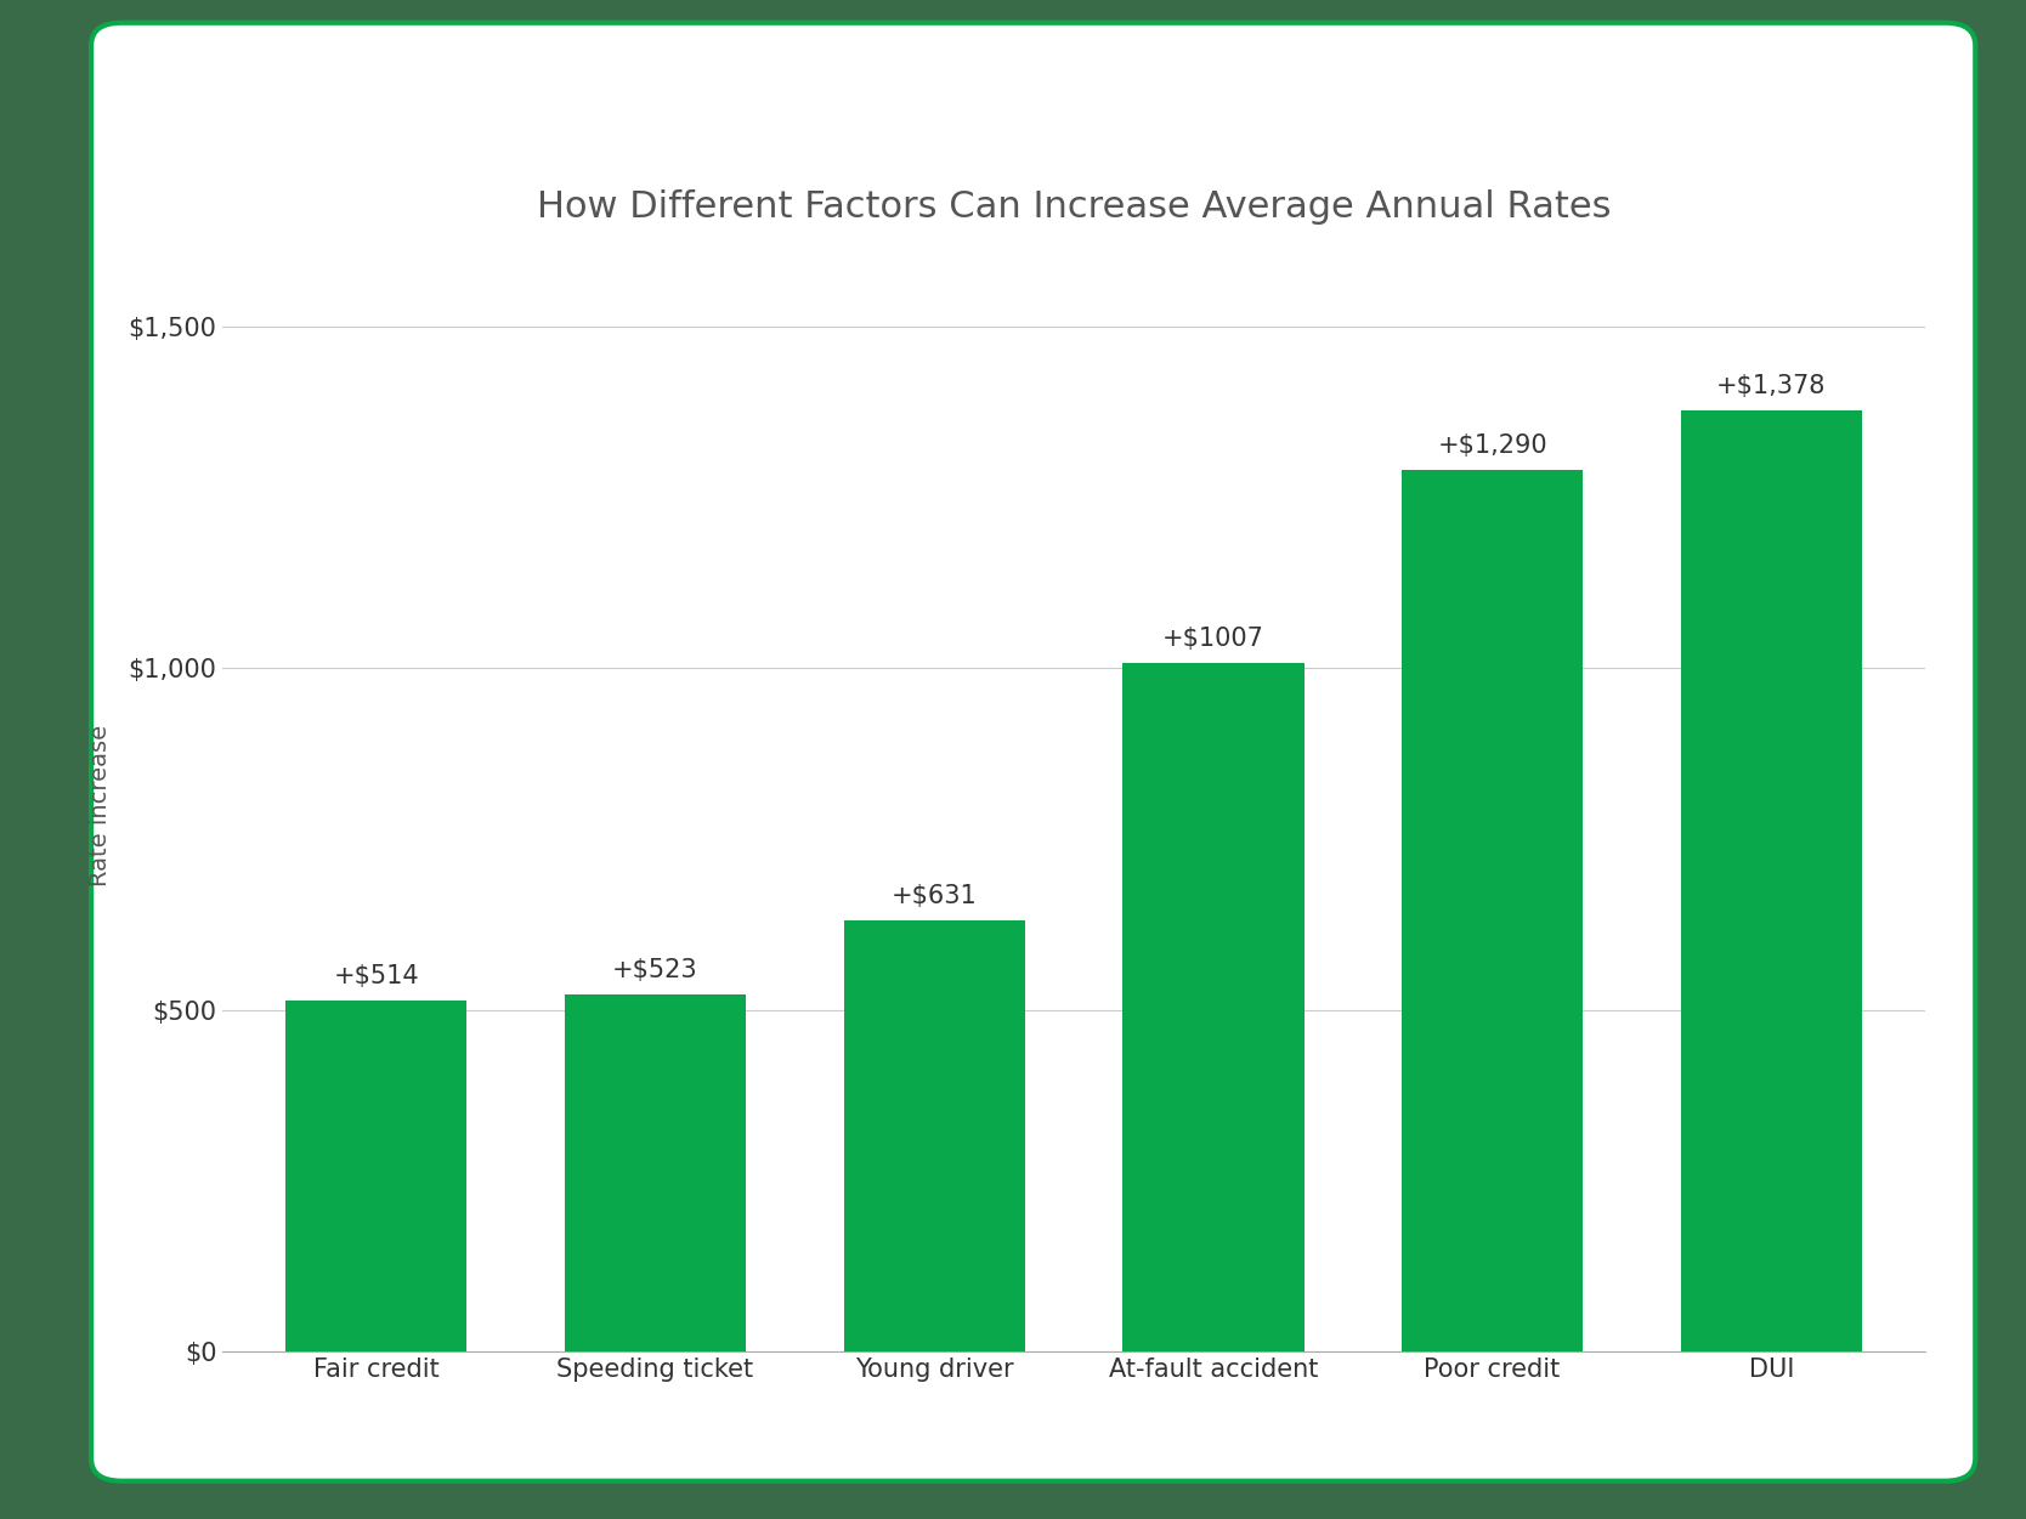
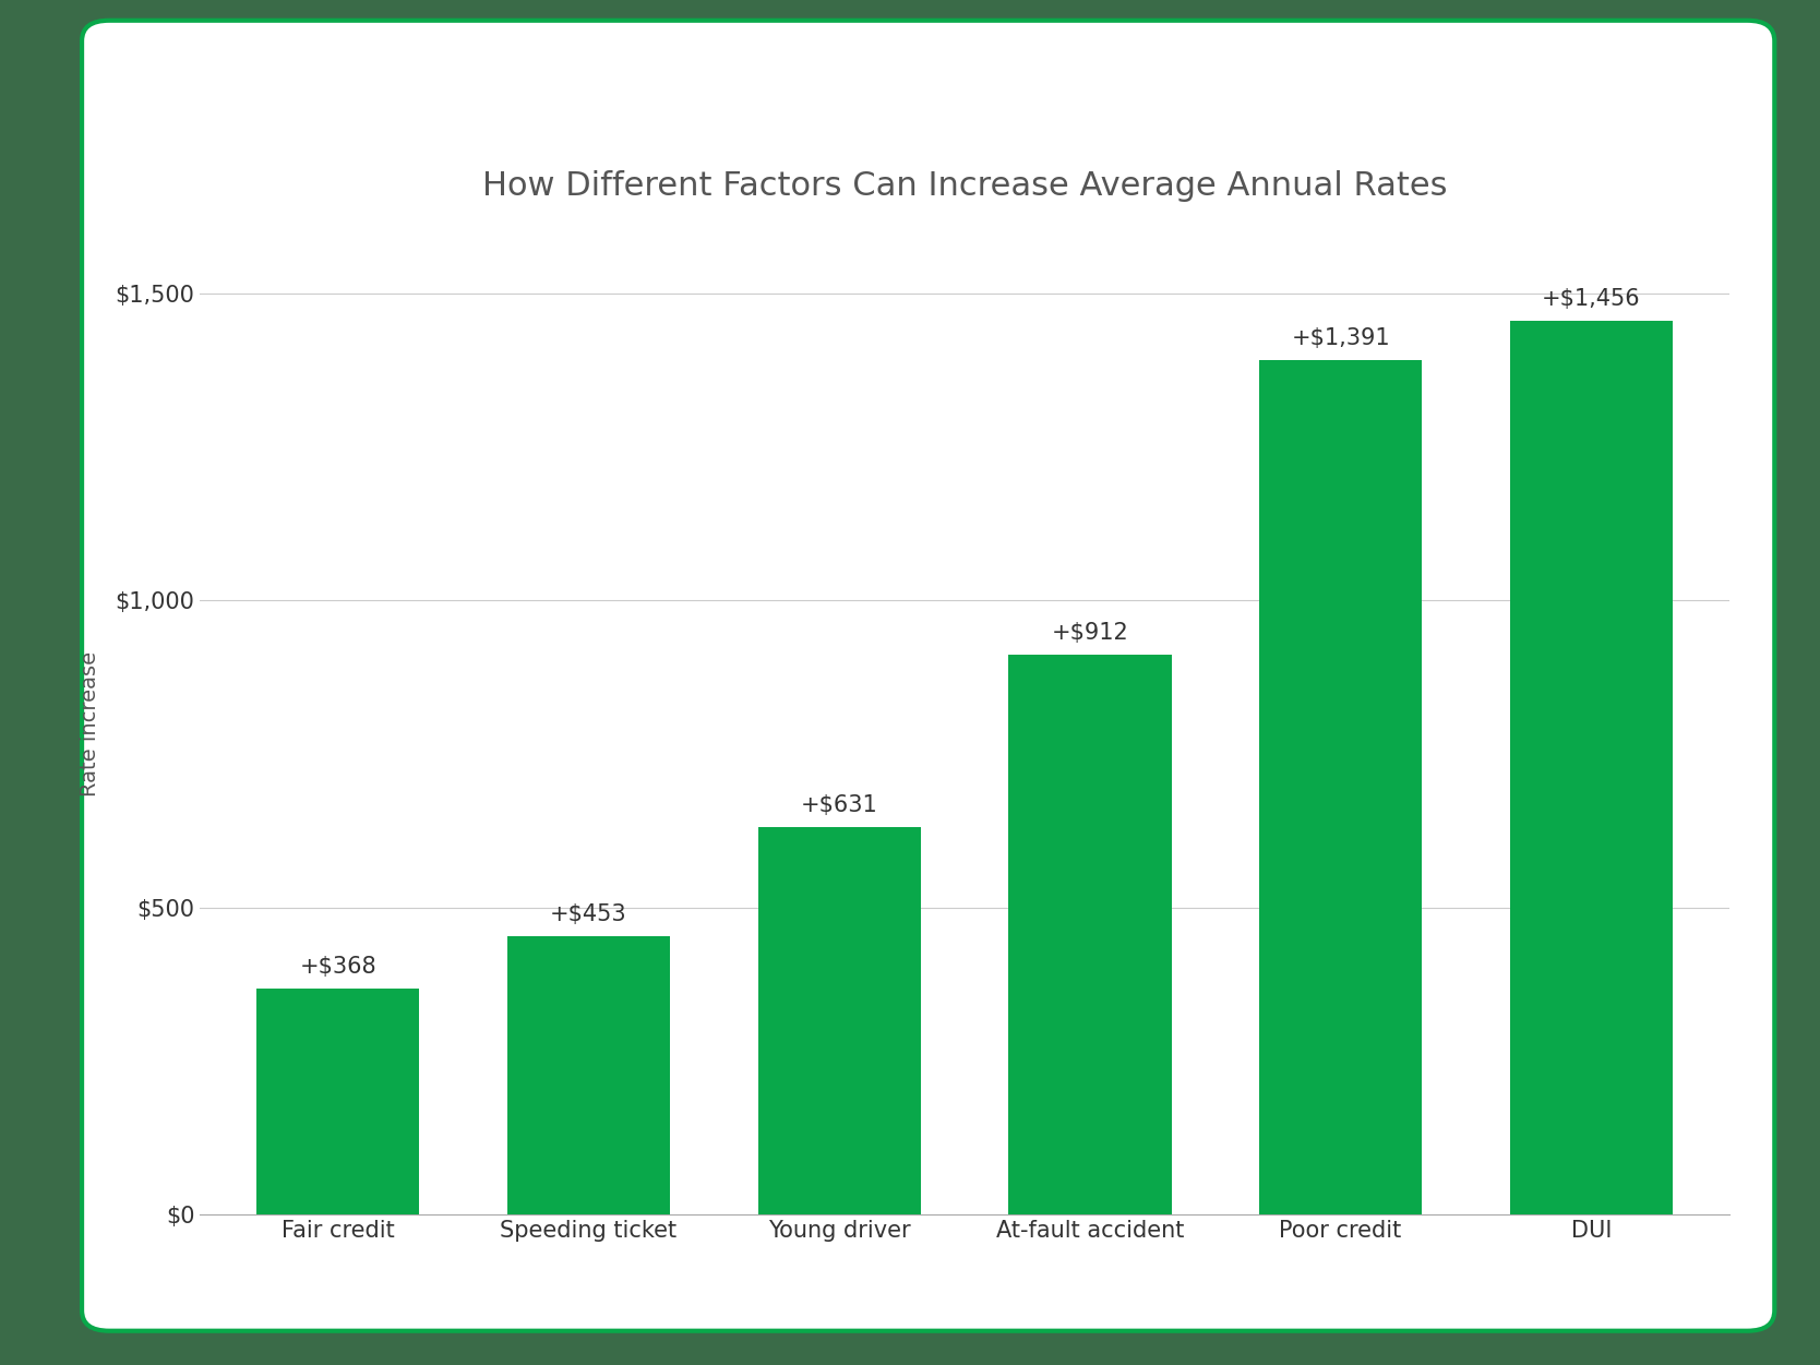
Fair credit: +$514 -> +$368
Speeding ticket: +$523 -> +$453
At-fault accident: +$1007 -> +$912
Poor credit: +$1,290 -> +$1,391
DUI: +$1,378 -> +$1,456
